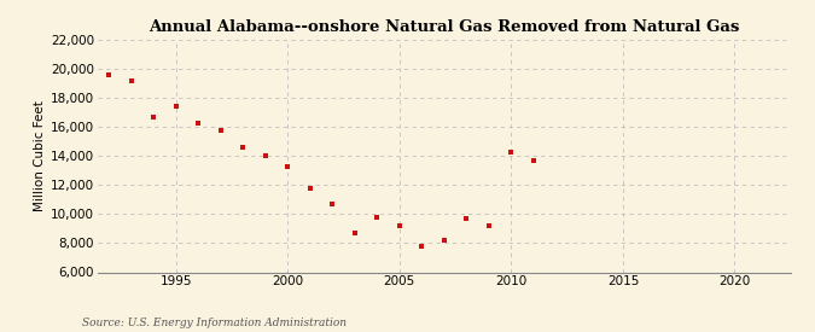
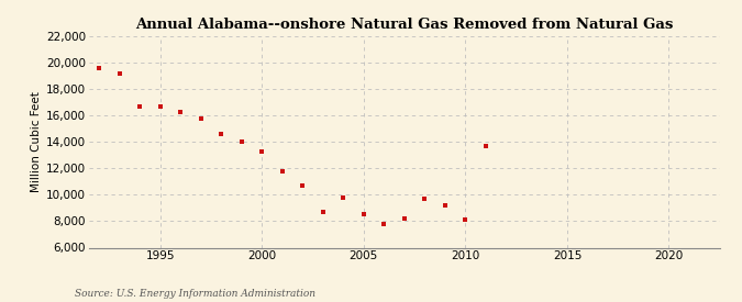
1995: 17,400 -> 16,700
2005: 9,200 -> 8,500
2010: 14,300 -> 8,100
